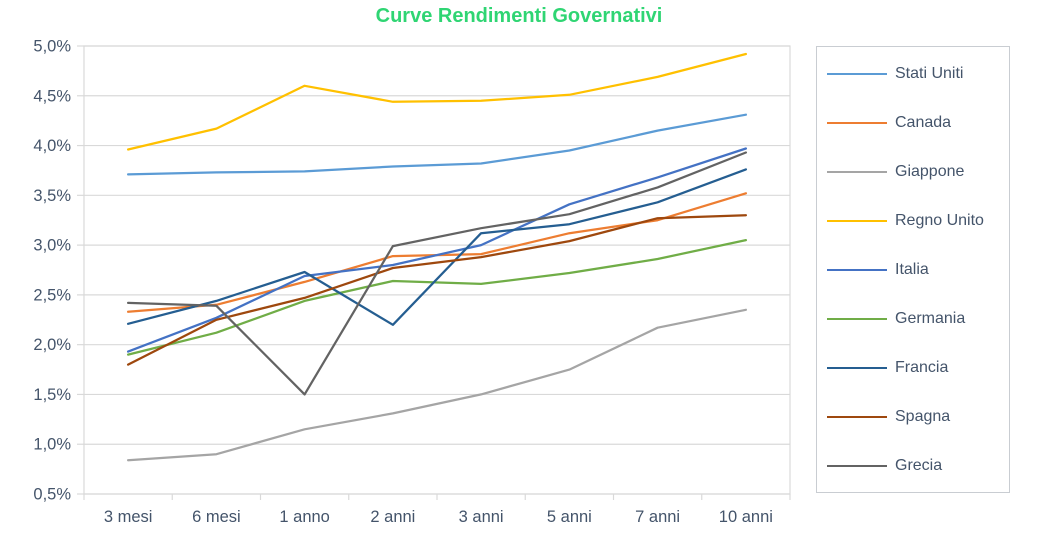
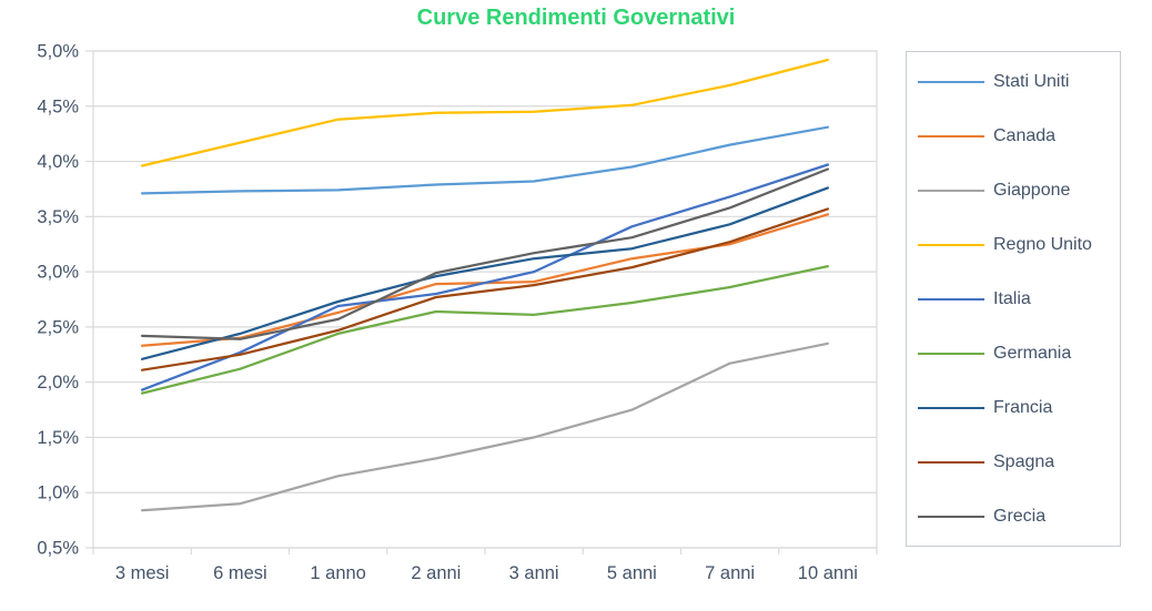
Spagna/3 mesi: 1,8% -> 2,1%
Regno Unito/1 anno: 4,6% -> 4,4%
Grecia/1 anno: 1,5% -> 2,6%
Francia/2 anni: 2,2% -> 3,0%
Spagna/10 anni: 3,3% -> 3,6%
